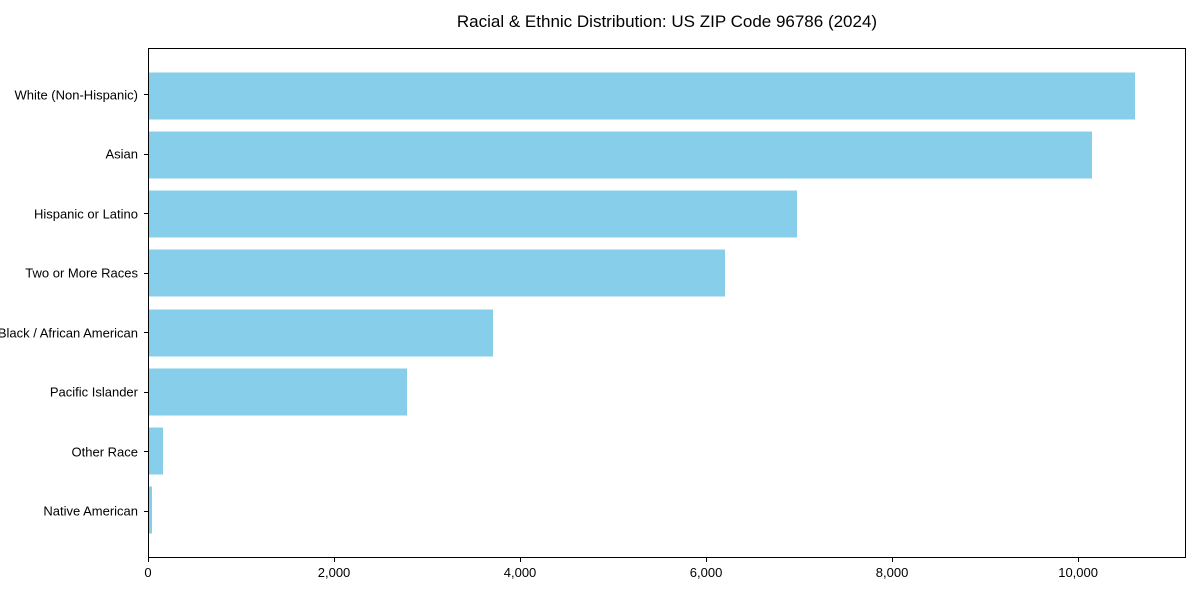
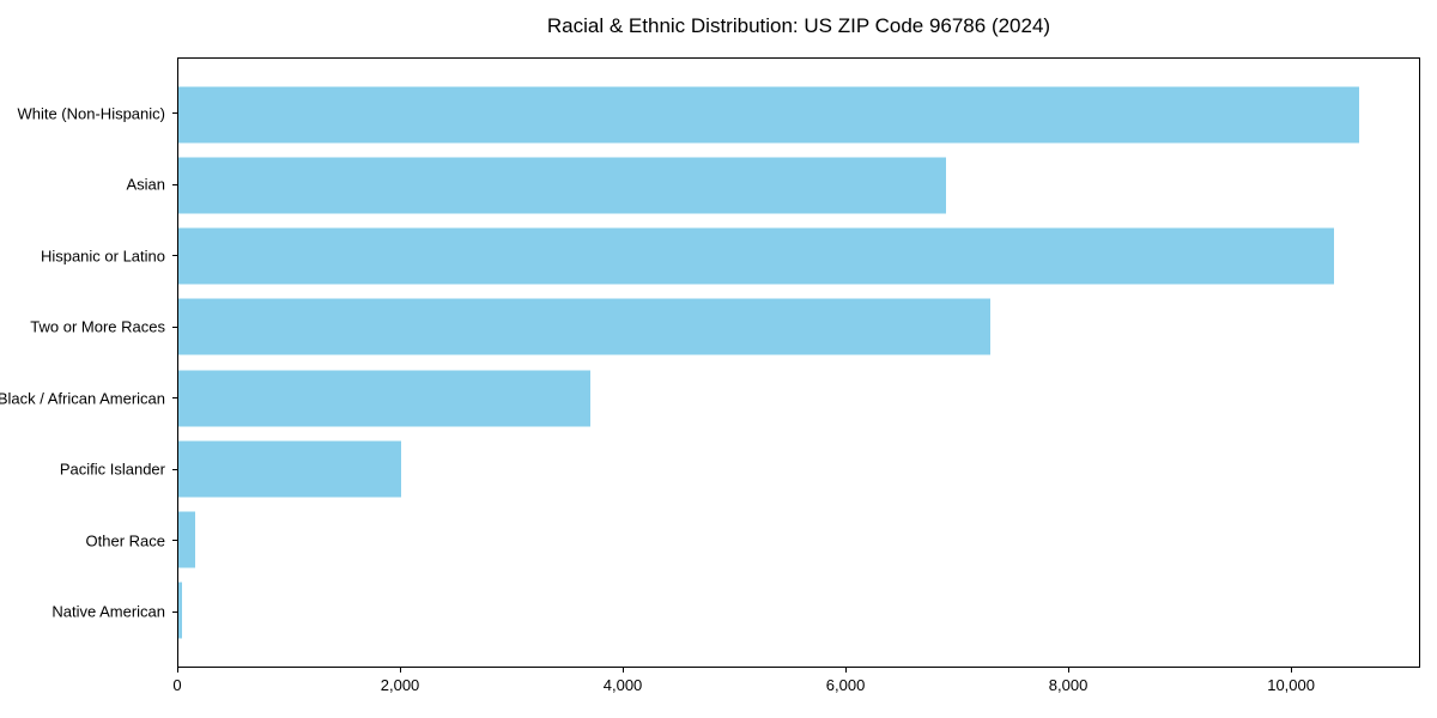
Asian: 10200 -> 6900
Hispanic or Latino: 7000 -> 10400
Two or More Races: 6200 -> 7300
Pacific Islander: 2800 -> 2000
